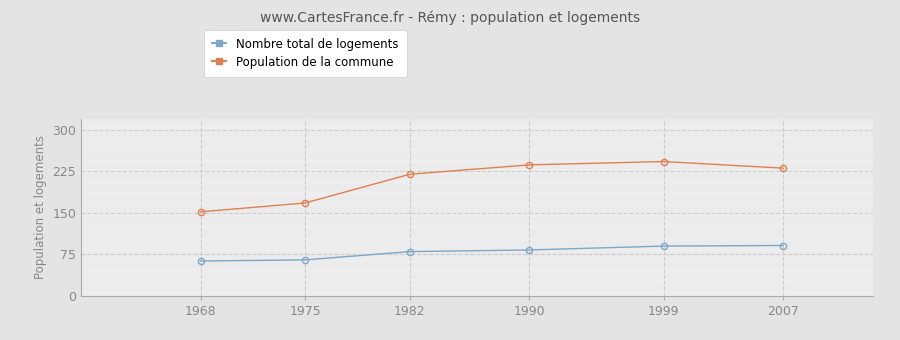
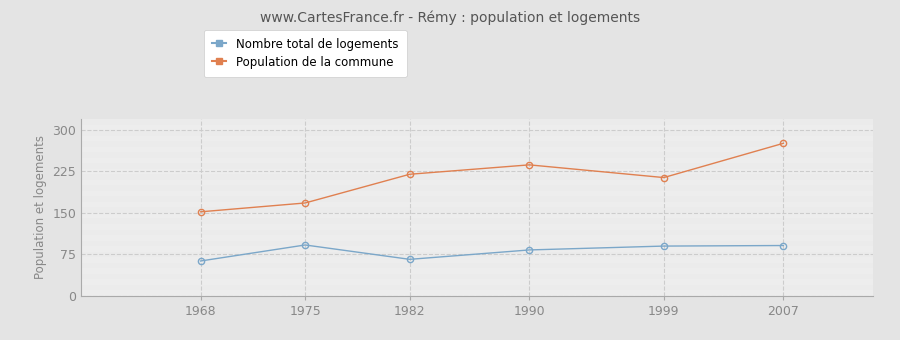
Nombre total de logements/1975: 65 -> 92
Nombre total de logements/1982: 80 -> 66
Population de la commune/1999: 243 -> 214
Population de la commune/2007: 231 -> 276
